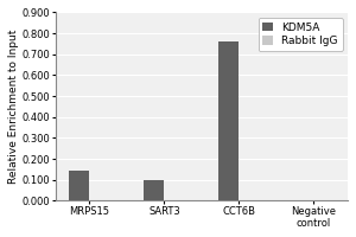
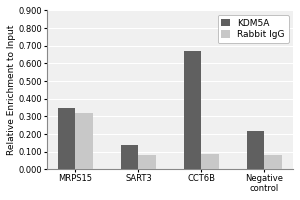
KDM5A/MRPS15: 0.14 -> 0.35
Rabbit IgG/MRPS15: 0.00 -> 0.32
KDM5A/SART3: 0.10 -> 0.14
Rabbit IgG/SART3: 0.00 -> 0.08
KDM5A/CCT6B: 0.76 -> 0.67
Rabbit IgG/CCT6B: 0.00 -> 0.09
KDM5A/Negative control: 0.01 -> 0.22
Rabbit IgG/Negative control: 0.00 -> 0.08
